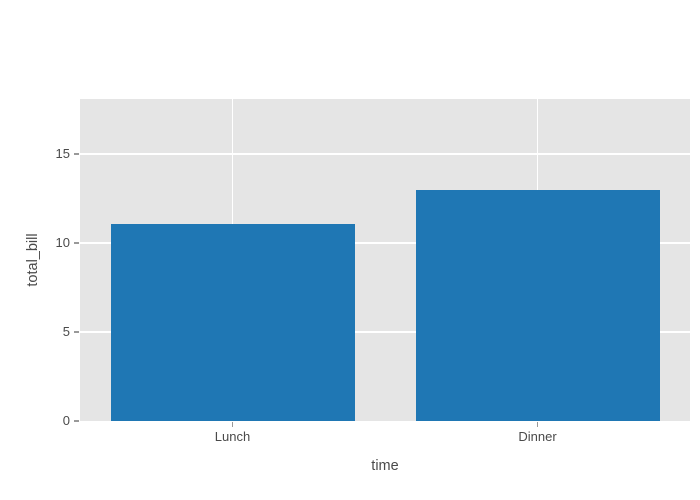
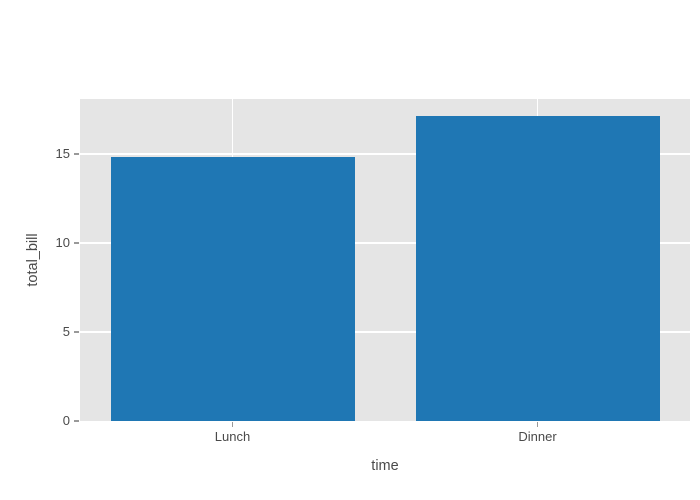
Lunch: 11.1 -> 14.8
Dinner: 13.0 -> 17.1
